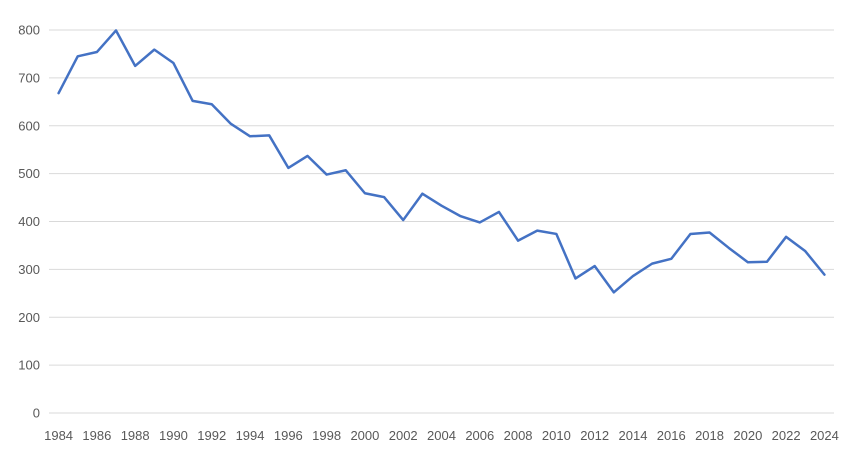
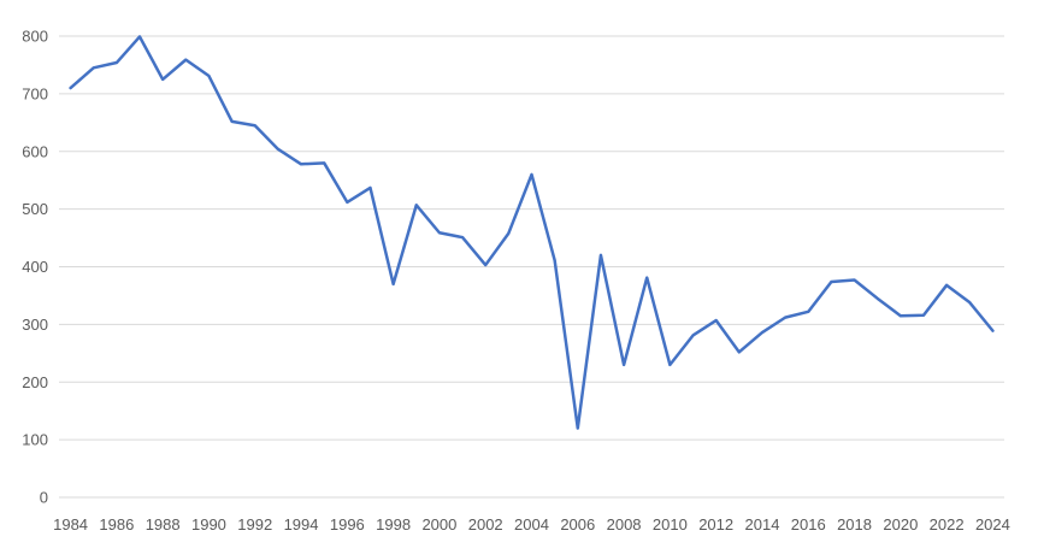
1984: 670 -> 710
1998: 500 -> 370
2004: 430 -> 560
2006: 400 -> 120
2008: 360 -> 230
2010: 370 -> 230
